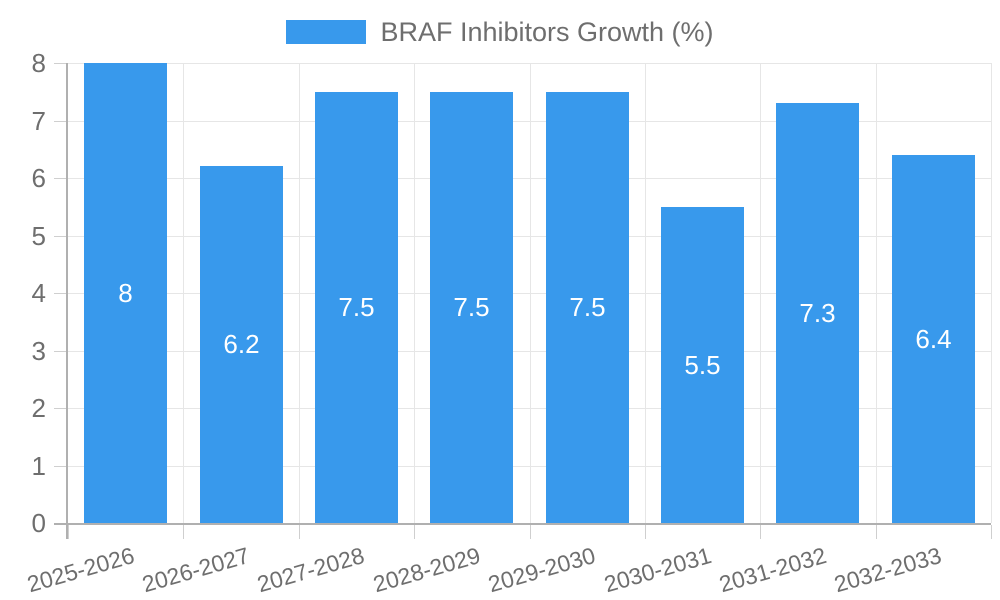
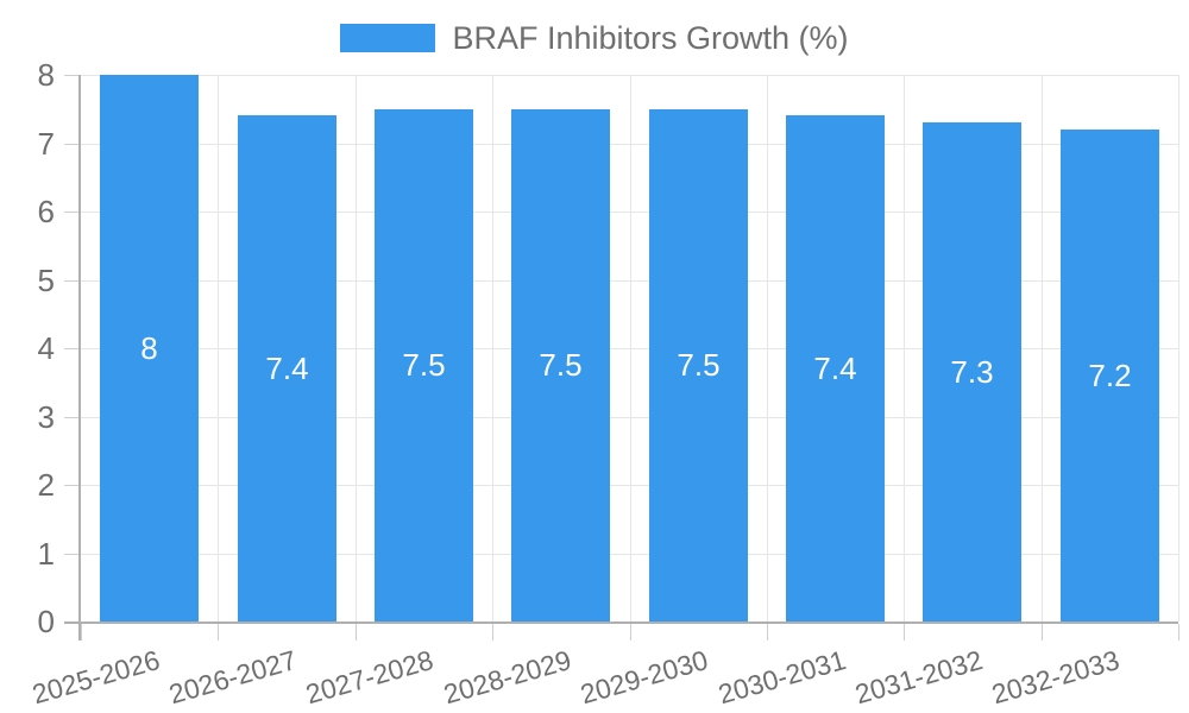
2026-2027: 6.2 -> 7.4
2030-2031: 5.5 -> 7.4
2032-2033: 6.4 -> 7.2
